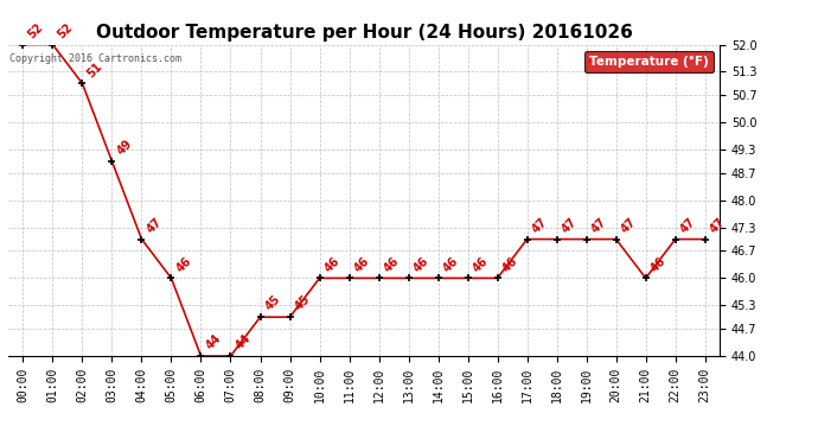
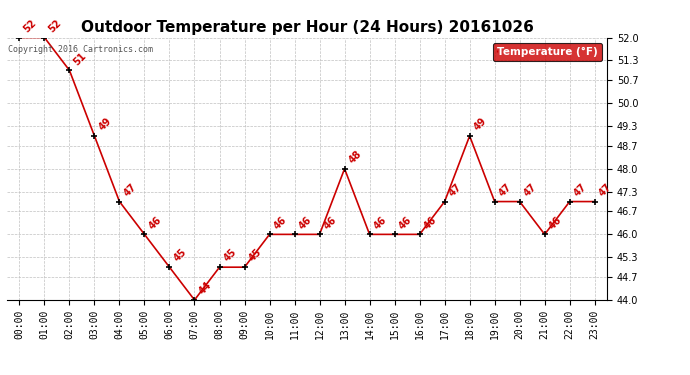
06:00: 44 -> 45
13:00: 46 -> 48
18:00: 47 -> 49
